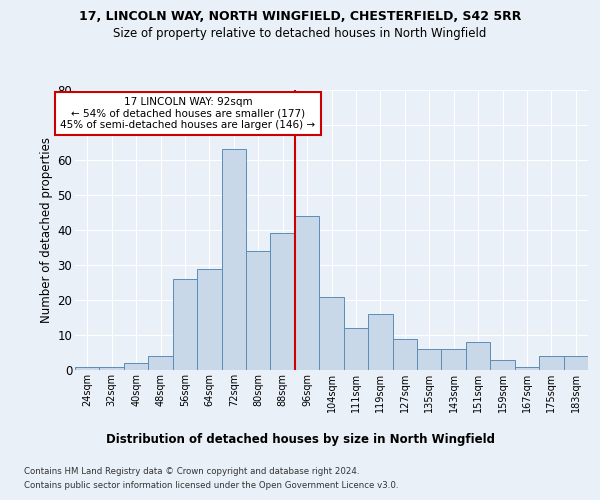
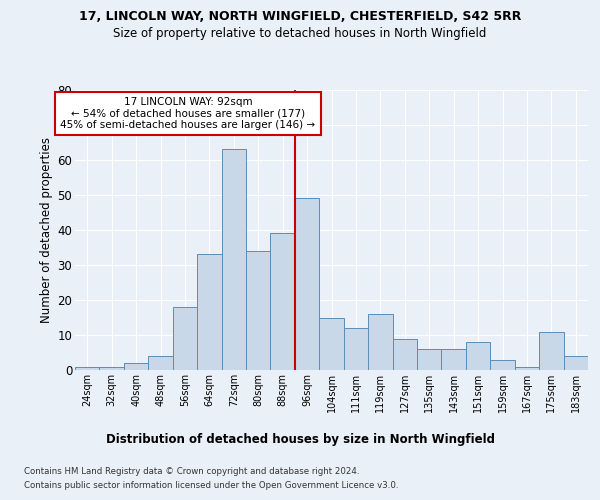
56sqm: 26 -> 18
64sqm: 29 -> 33
96sqm: 44 -> 49
104sqm: 21 -> 15
175sqm: 4 -> 11
